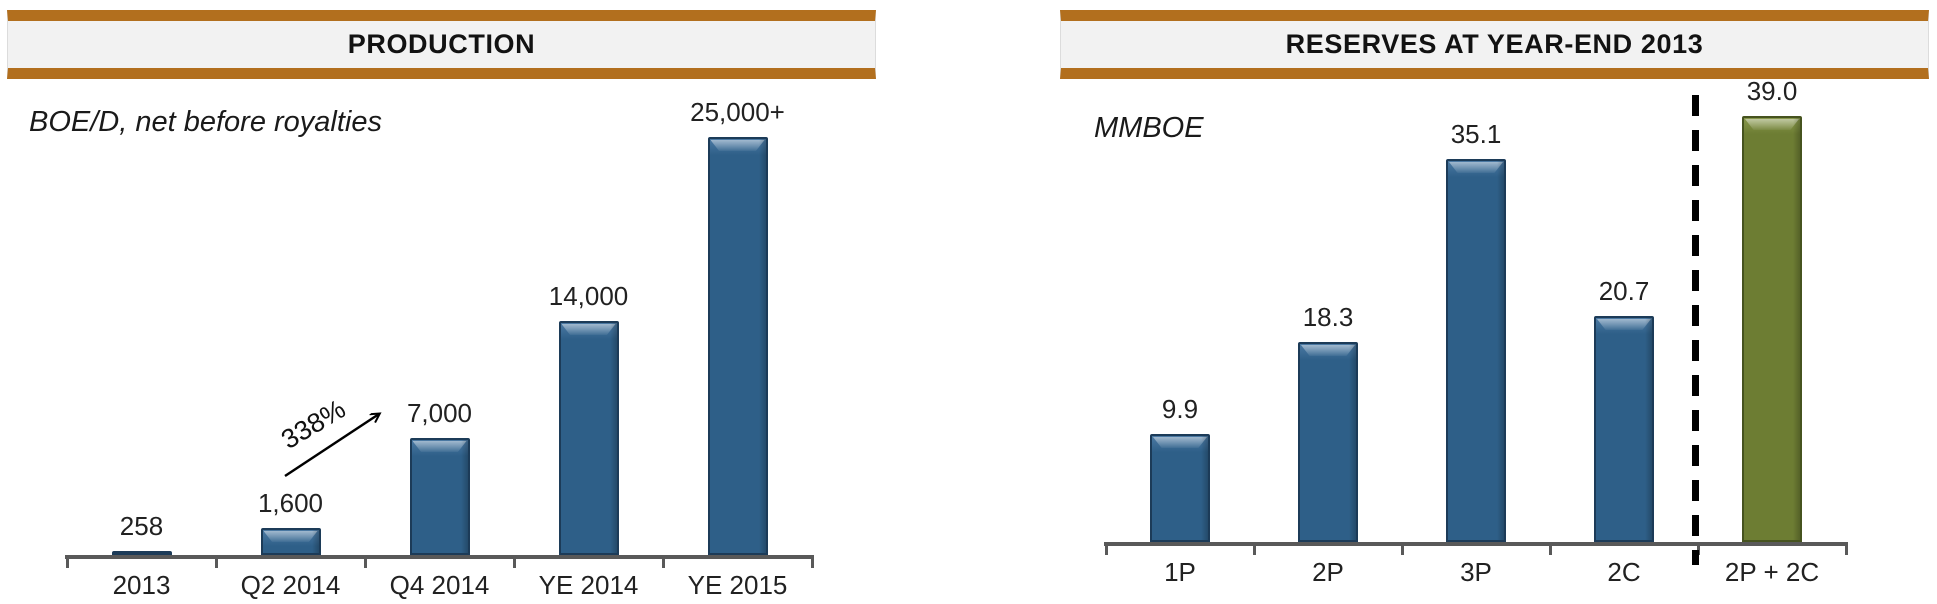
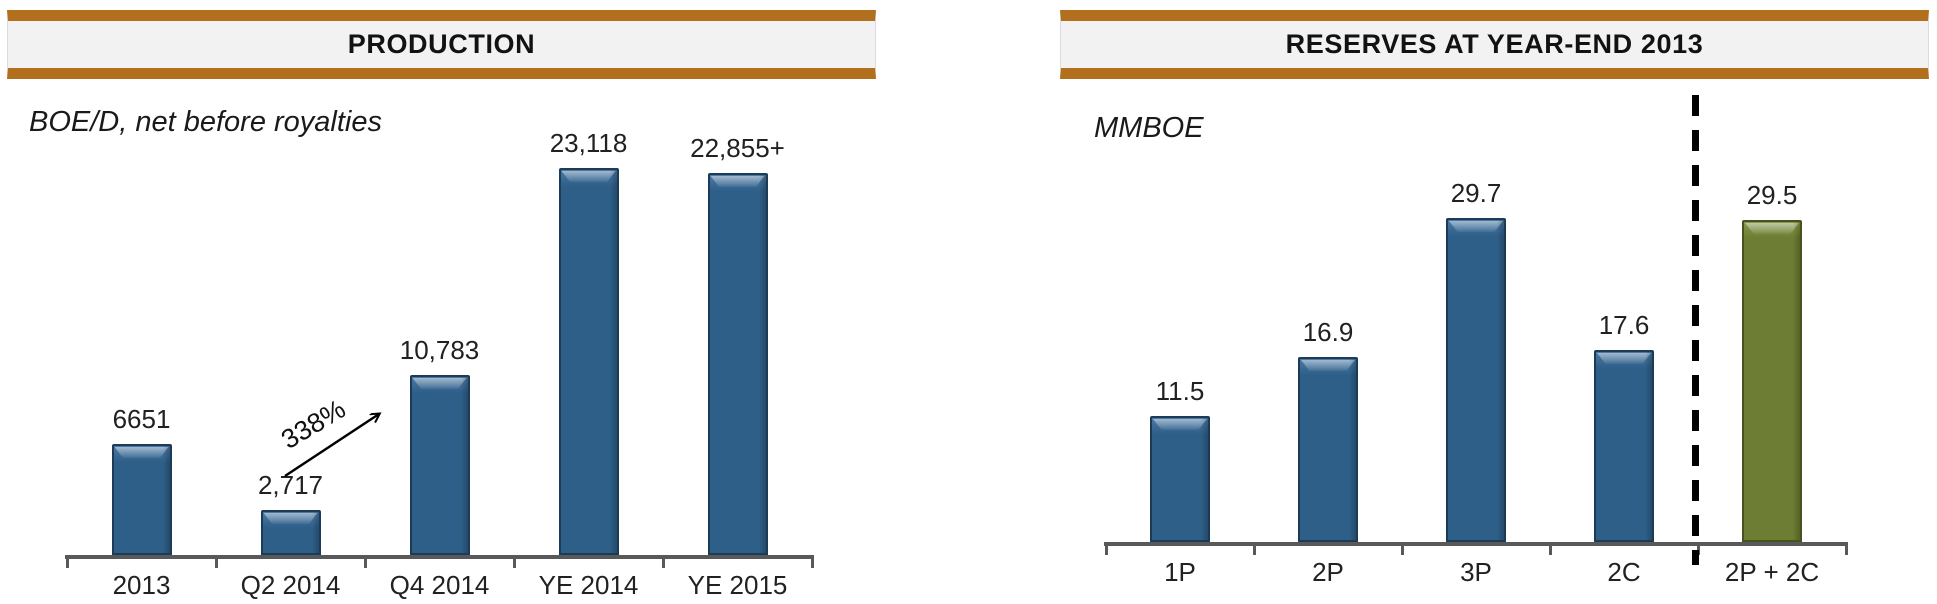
PRODUCTION/2013: 258 -> 6651
PRODUCTION/Q2 2014: 1,600 -> 2,717
PRODUCTION/Q4 2014: 7,000 -> 10,783
PRODUCTION/YE 2014: 14,000 -> 23,118
PRODUCTION/YE 2015: 25,000 -> 22,855
RESERVES AT YEAR-END 2013/1P: 9.9 -> 11.5
RESERVES AT YEAR-END 2013/2P: 18.3 -> 16.9
RESERVES AT YEAR-END 2013/3P: 35.1 -> 29.7
RESERVES AT YEAR-END 2013/2C: 20.7 -> 17.6
RESERVES AT YEAR-END 2013/2P + 2C: 39.0 -> 29.5
